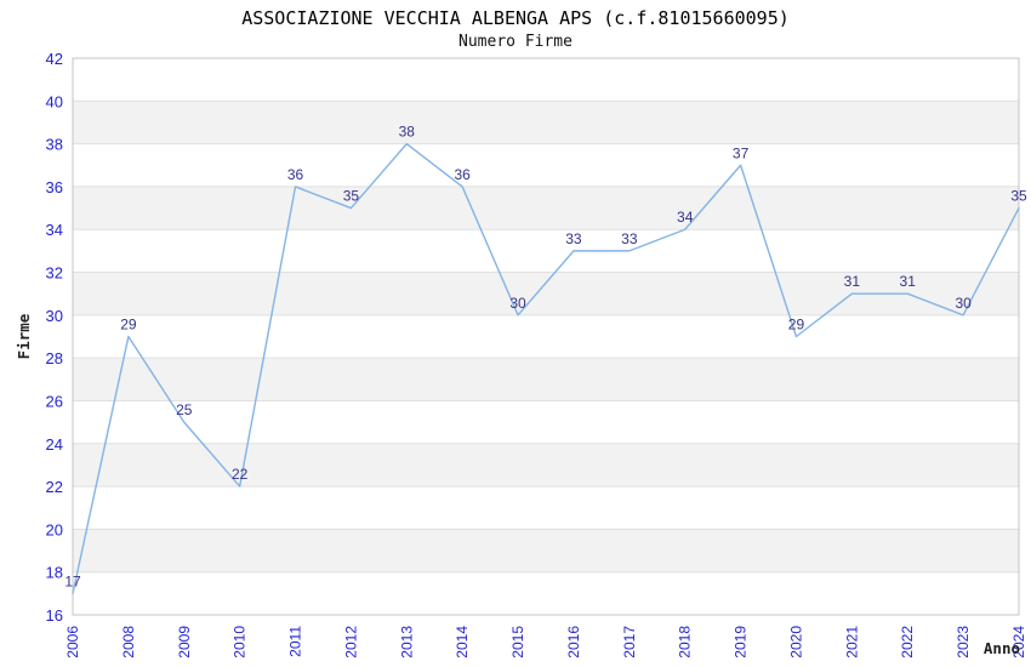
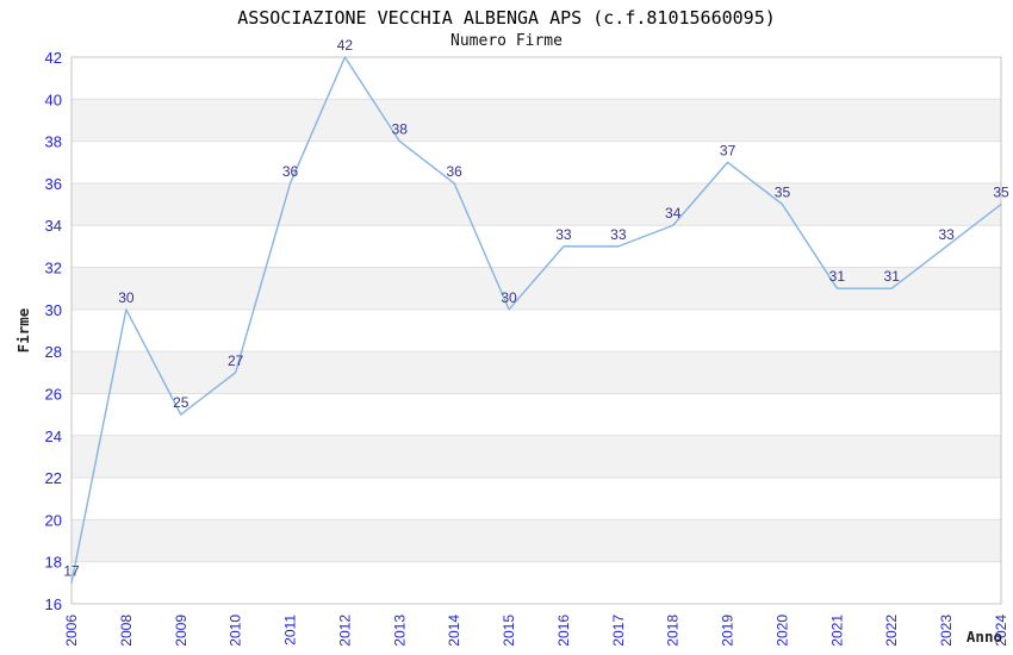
2008: 29 -> 30
2010: 22 -> 27
2012: 35 -> 42
2020: 29 -> 35
2023: 30 -> 33
